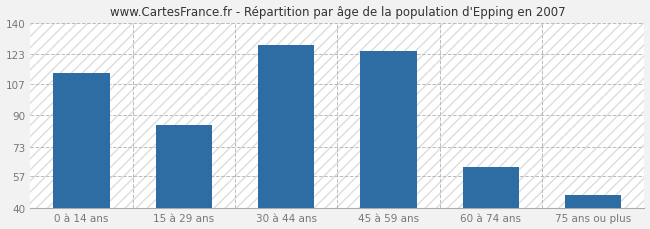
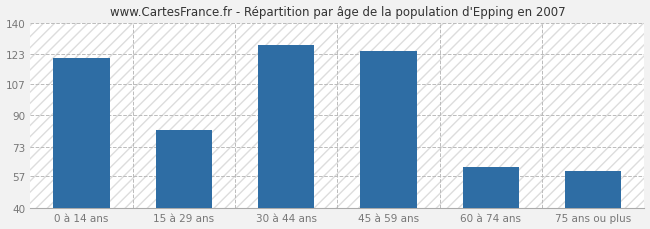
0 à 14 ans: 113 -> 121
15 à 29 ans: 85 -> 82
75 ans ou plus: 47 -> 60
